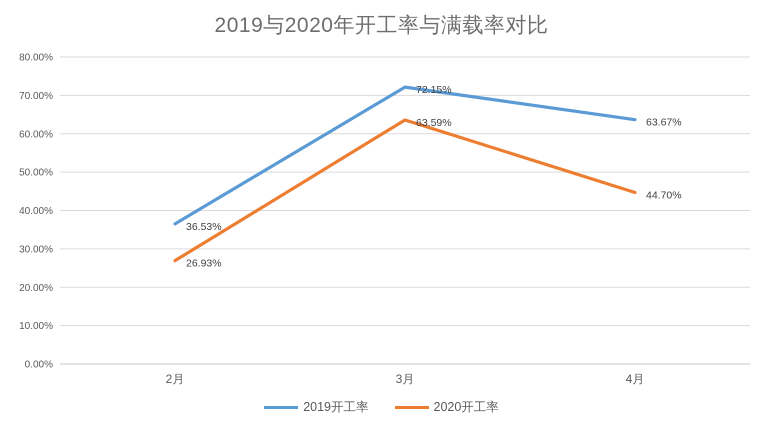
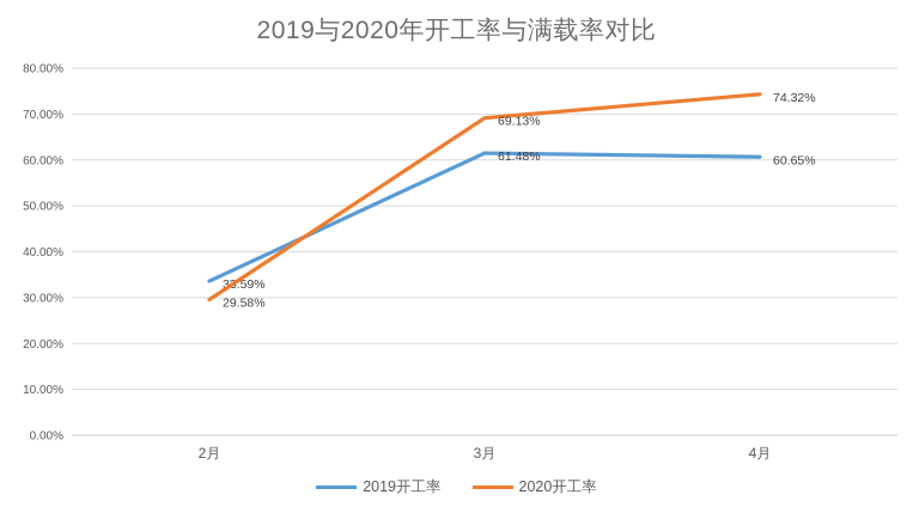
2019开工率/2月: 36.53% -> 33.59%
2020开工率/2月: 26.93% -> 29.58%
2019开工率/3月: 72.15% -> 61.48%
2020开工率/3月: 63.59% -> 69.13%
2019开工率/4月: 63.67% -> 60.65%
2020开工率/4月: 44.70% -> 74.32%
